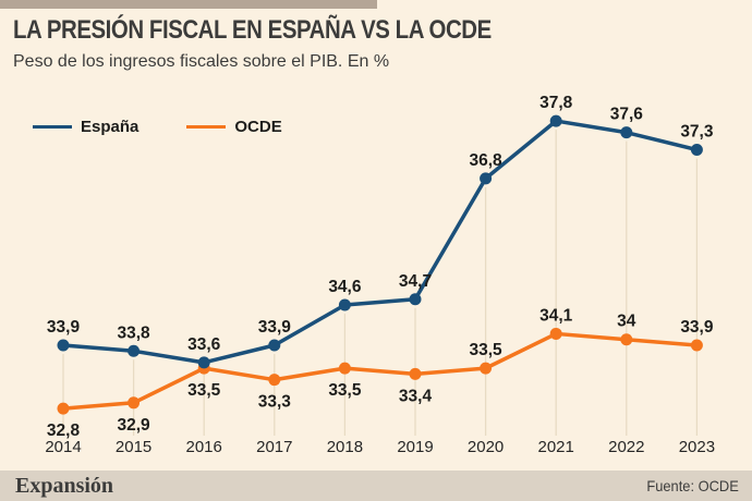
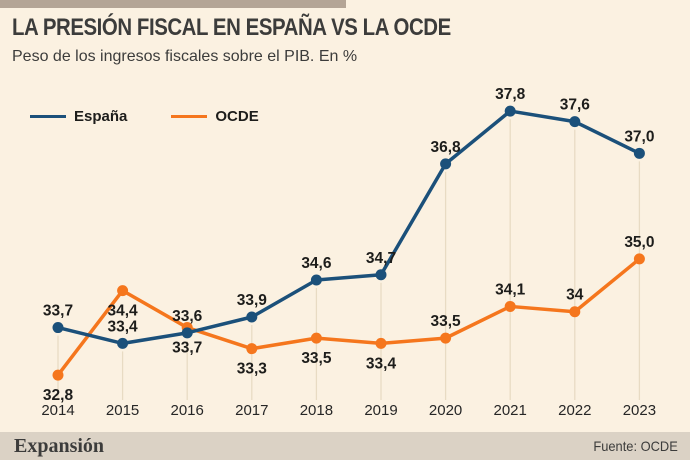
España/2014: 33,9 -> 33,7
España/2015: 33,8 -> 33,4
OCDE/2015: 32,9 -> 34,4
OCDE/2016: 33,5 -> 33,7
España/2023: 37,3 -> 37,0
OCDE/2023: 33,9 -> 35,0
